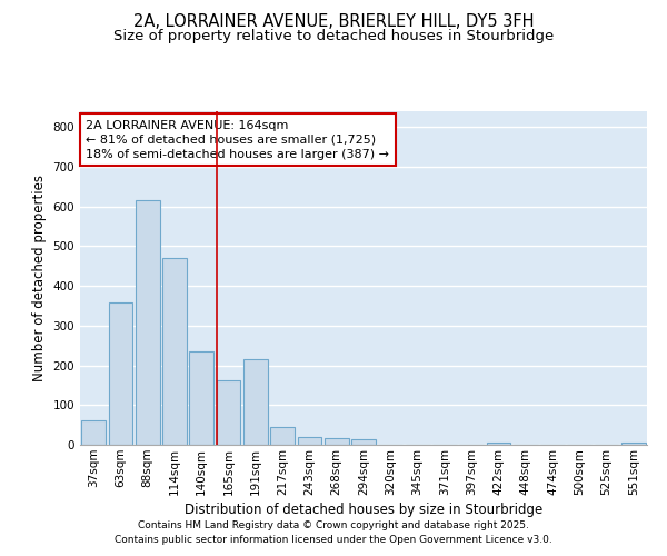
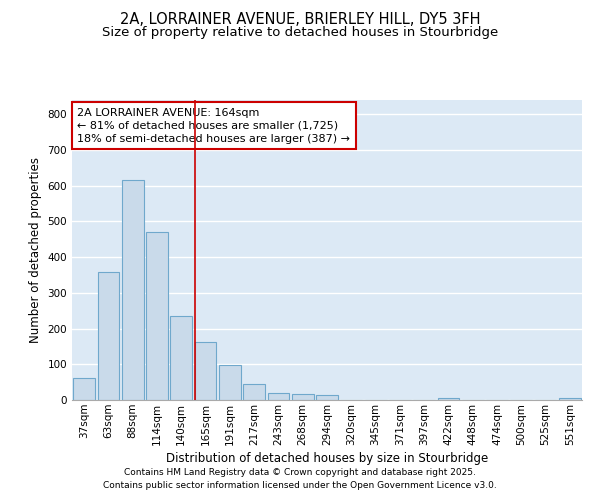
191sqm: 215 -> 98
